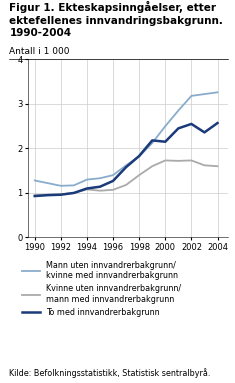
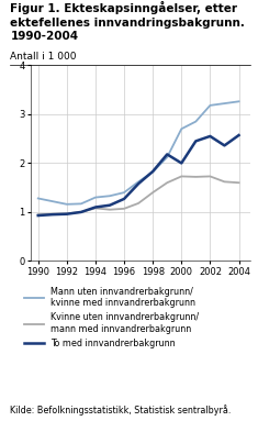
Mann uten innvandrerbakgrunn/ kvinne med innvandrerbakgrunn/2000: 2.50 -> 2.70
To med innvandrerbakgrunn/2000: 2.15 -> 2.00
